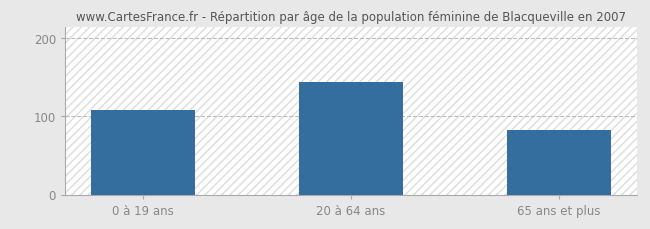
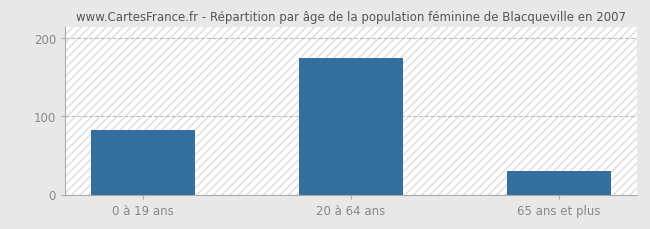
0 à 19 ans: 108 -> 83
20 à 64 ans: 144 -> 175
65 ans et plus: 82 -> 30
